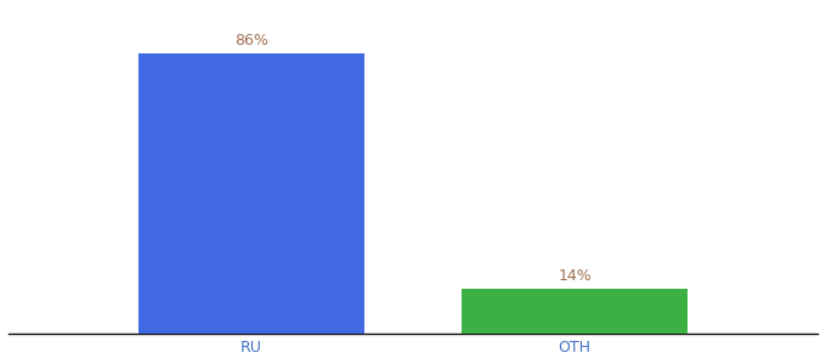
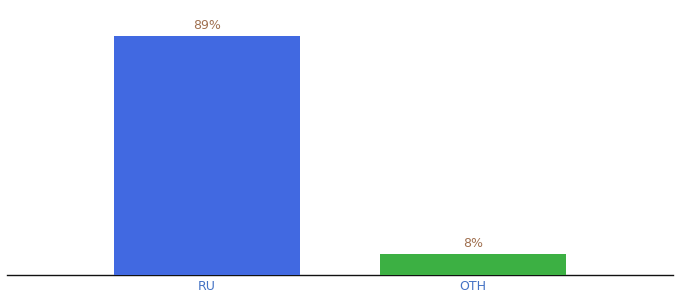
RU: 86% -> 89%
OTH: 14% -> 8%
